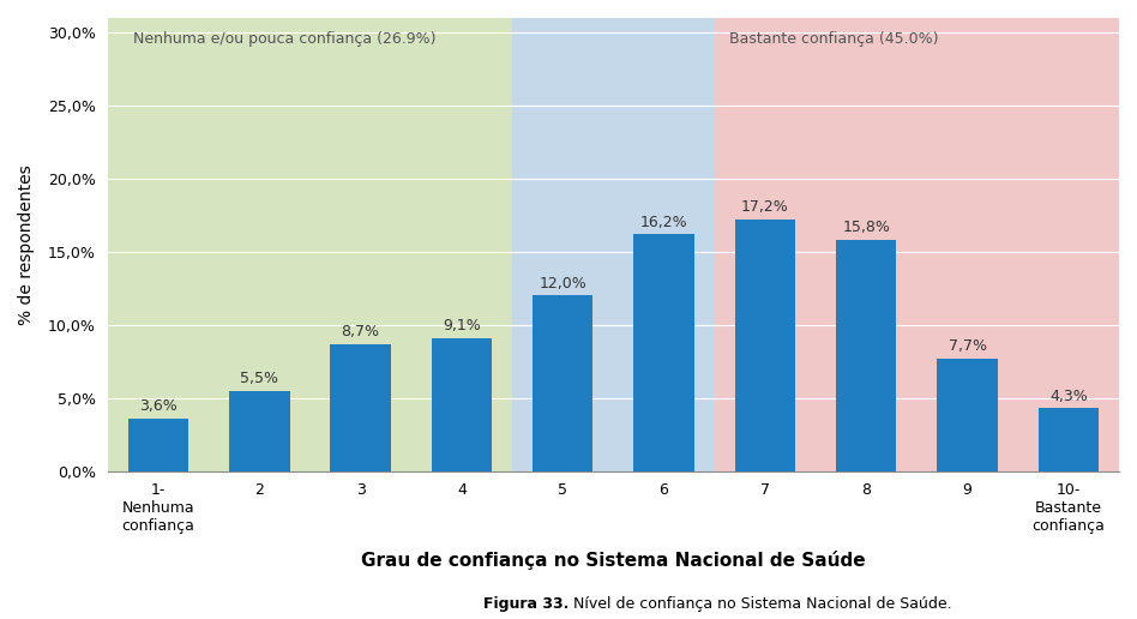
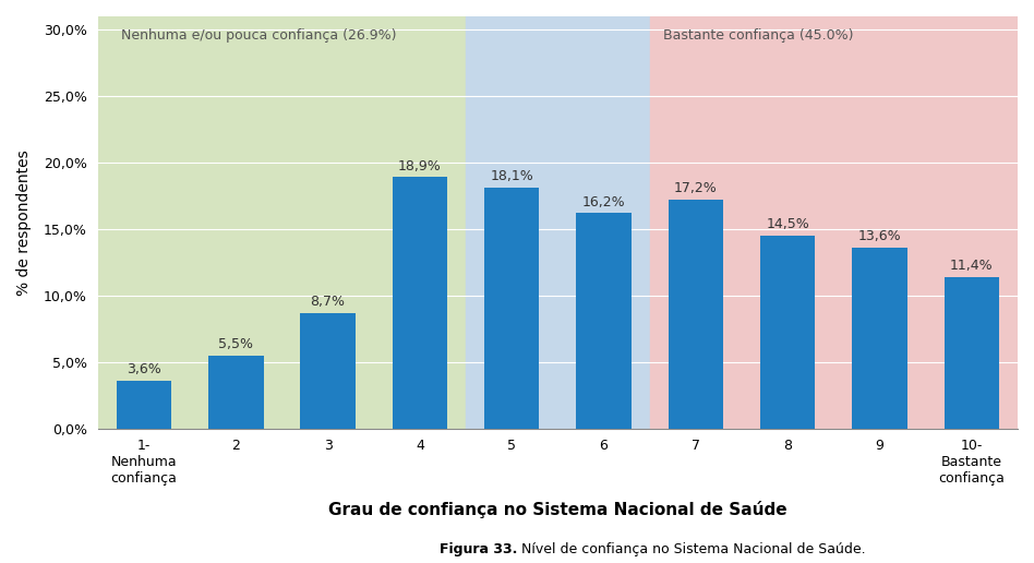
4: 9,1% -> 18,9%
5: 12,0% -> 18,1%
8: 15,8% -> 14,5%
9: 7,7% -> 13,6%
10- Bastante confiança: 4,3% -> 11,4%
